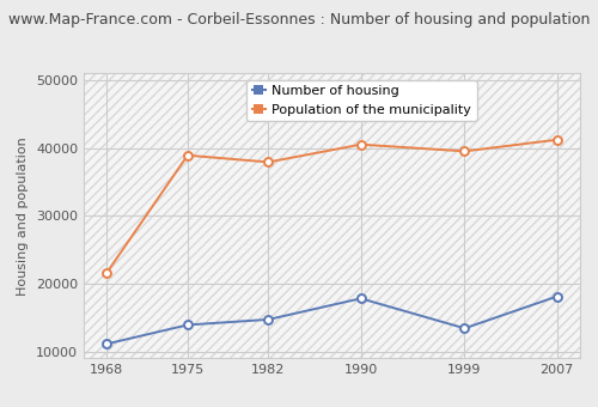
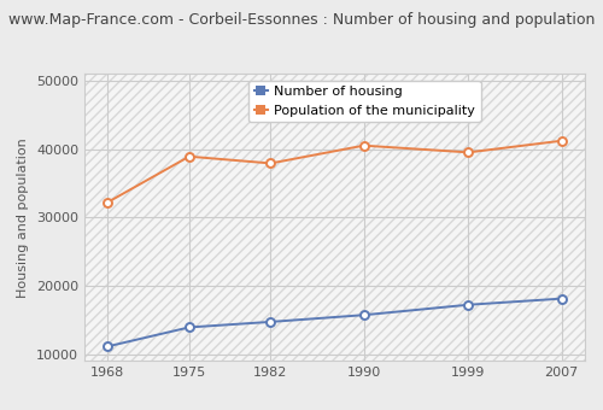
Population of the municipality/1968: 21600 -> 32200
Number of housing/1990: 17800 -> 15700
Number of housing/1999: 13400 -> 17200
